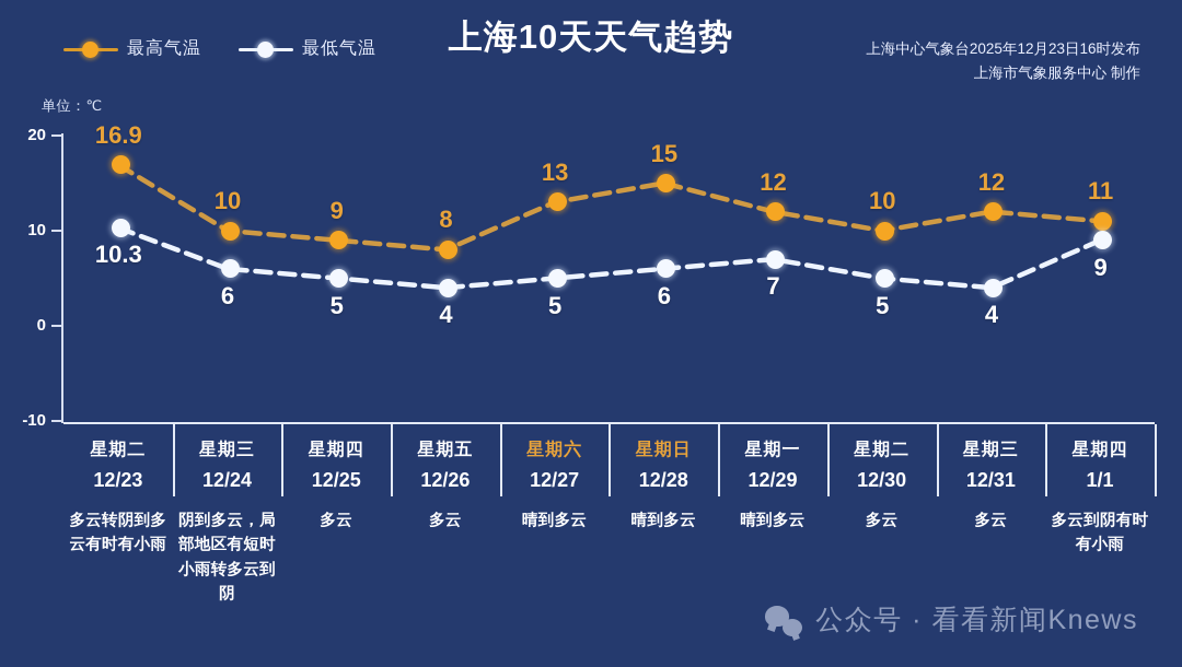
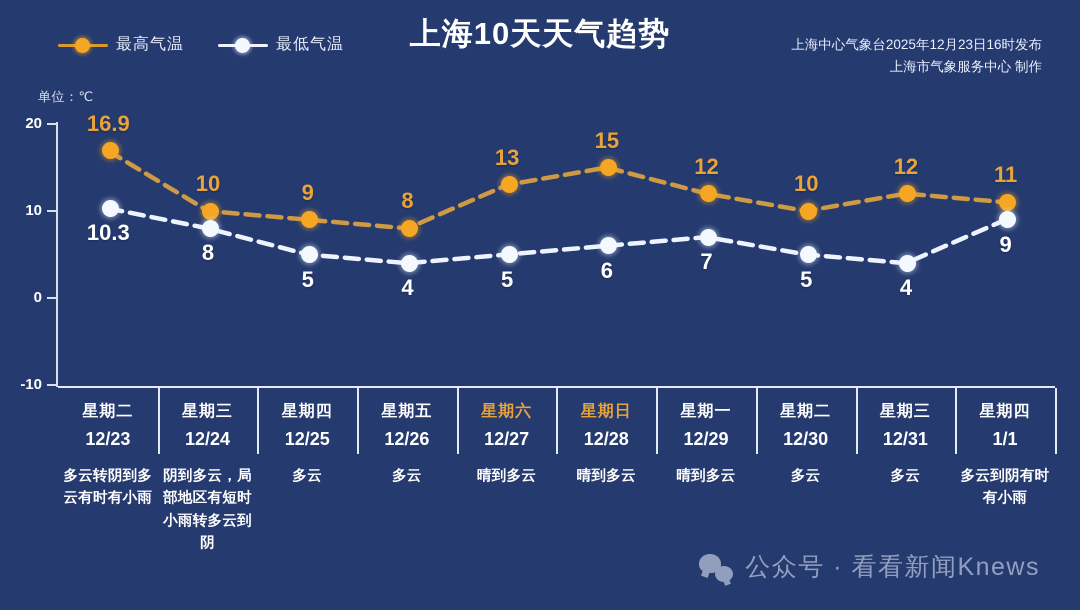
最低气温/12/24: 6 -> 8
